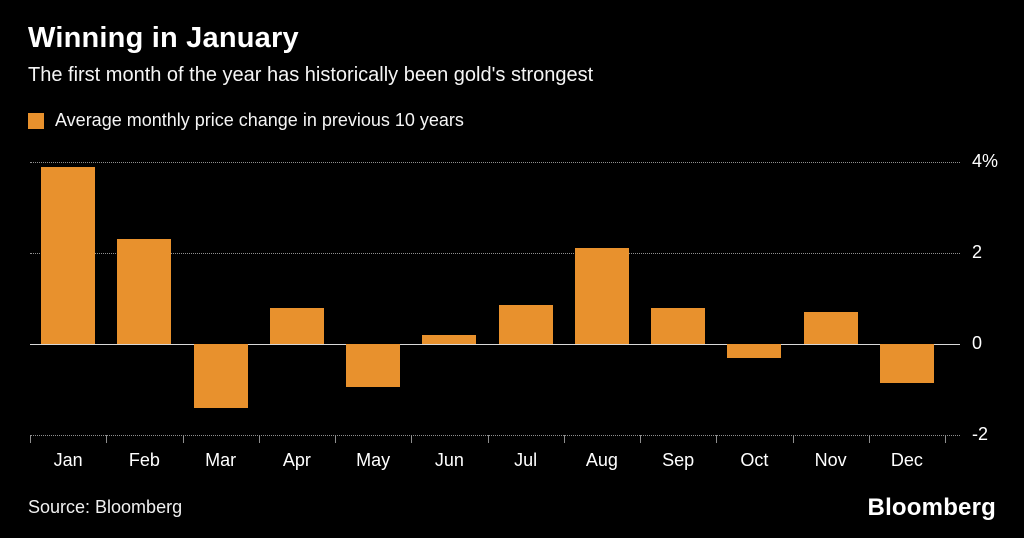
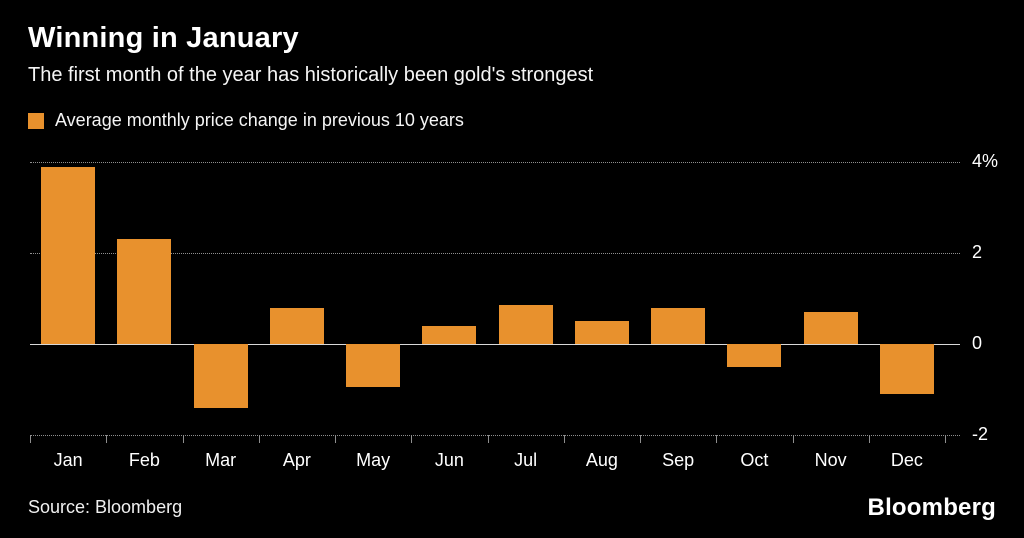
Jun: 0.2% -> 0.4%
Aug: 2.1% -> 0.5%
Oct: -0.3% -> -0.5%
Dec: -0.8% -> -1.1%
